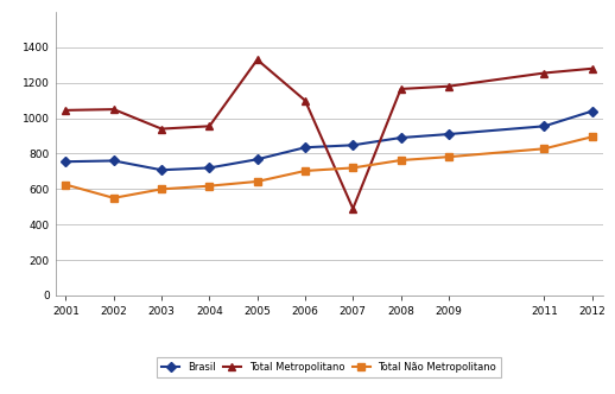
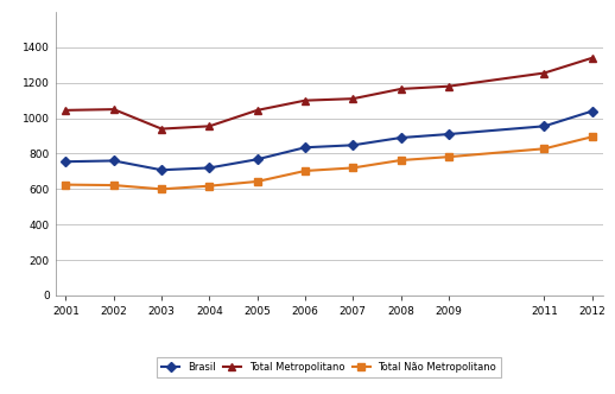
Total Não Metropolitano/2002: 550 -> 620
Total Metropolitano/2005: 1330 -> 1040
Total Metropolitano/2007: 490 -> 1110
Total Metropolitano/2012: 1280 -> 1340
